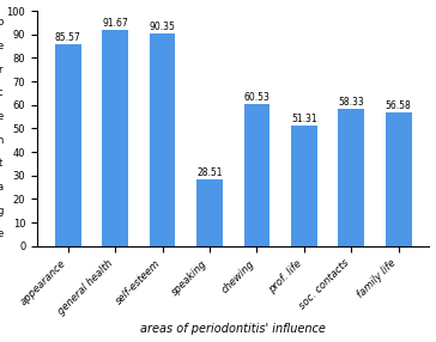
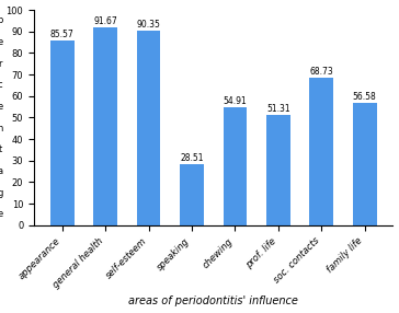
chewing: 60.53 -> 54.91
soc. contacts: 58.33 -> 68.73
